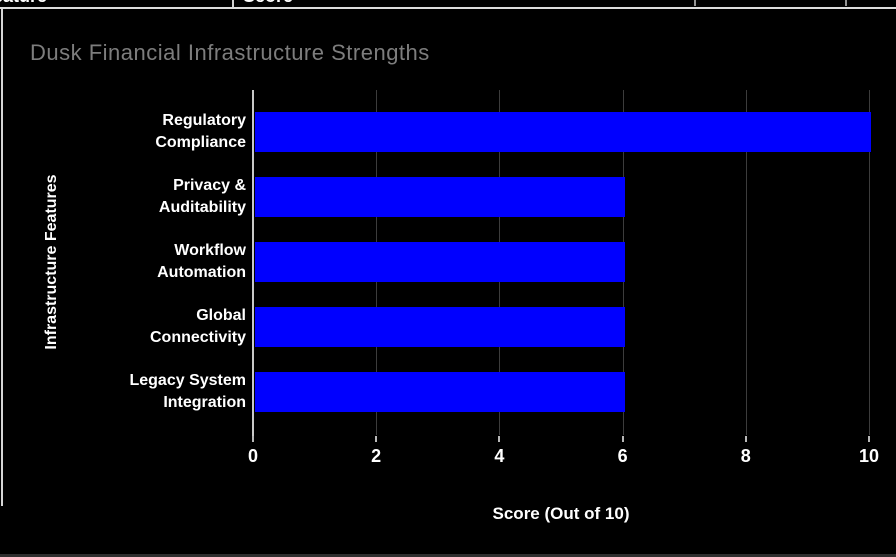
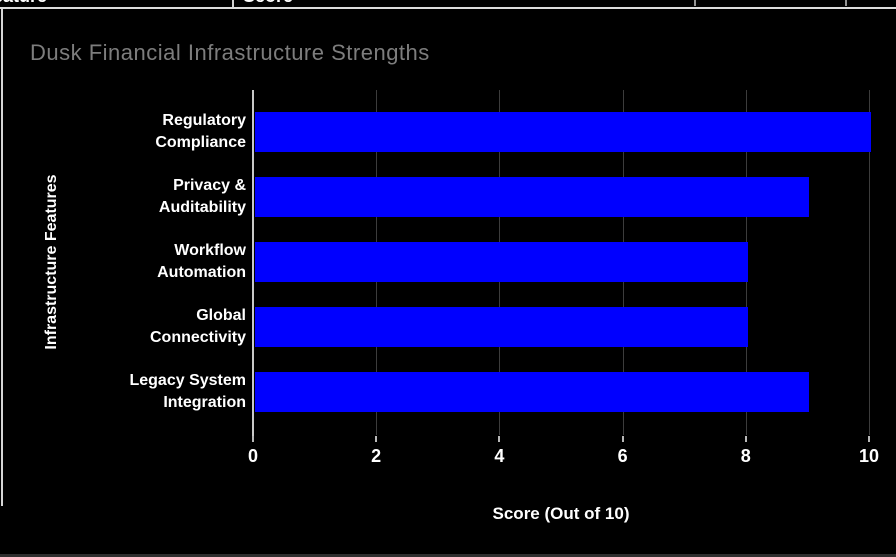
Privacy & Auditability: 6 -> 9
Workflow Automation: 6 -> 8
Global Connectivity: 6 -> 8
Legacy System Integration: 6 -> 9
